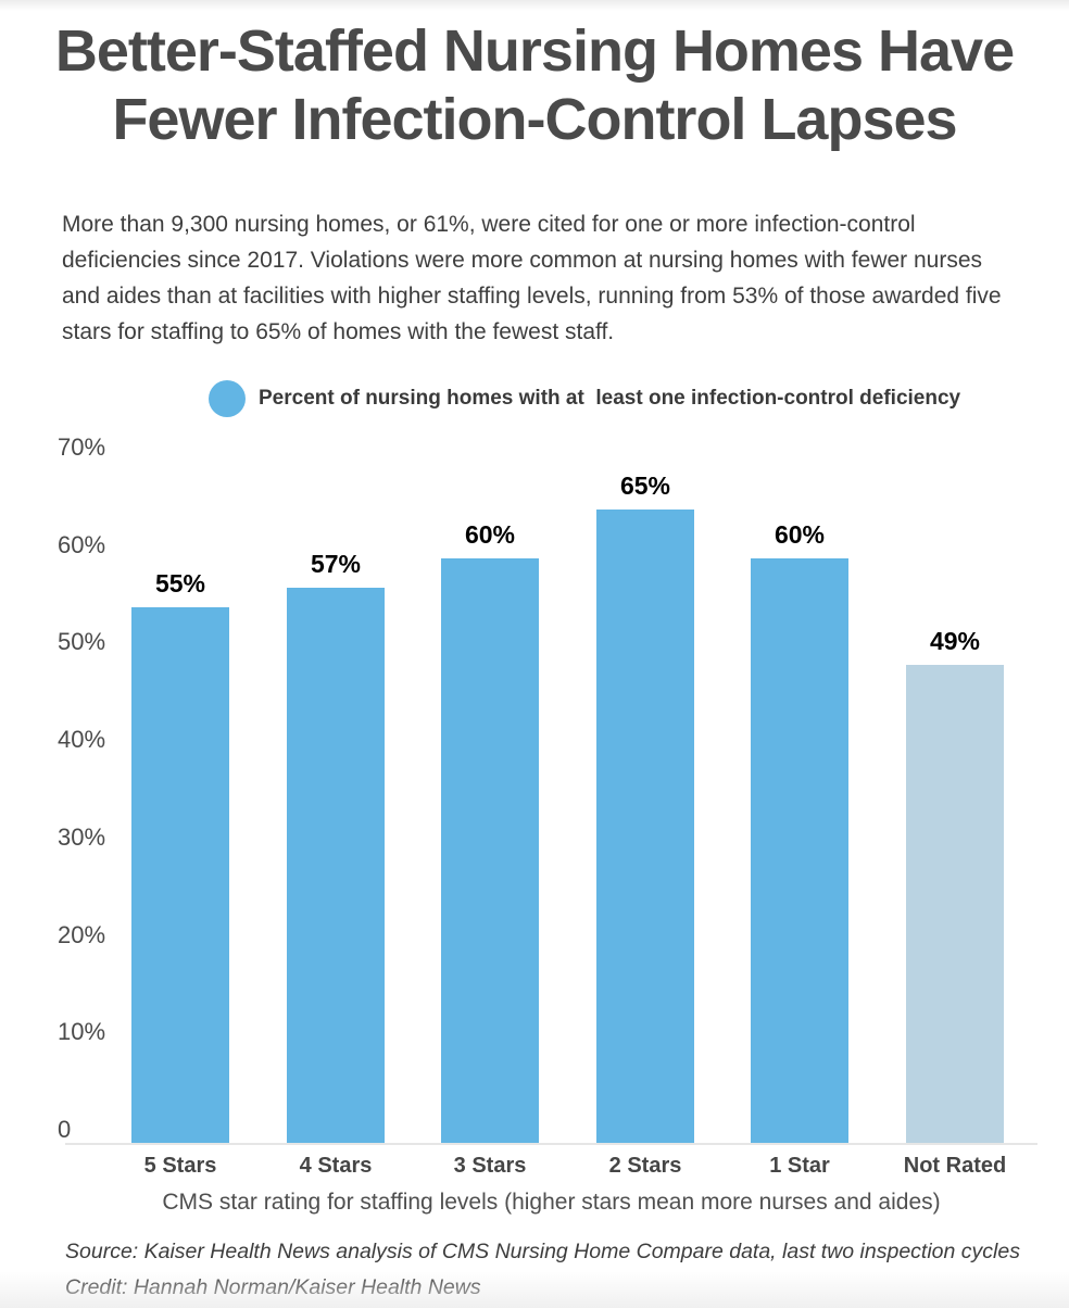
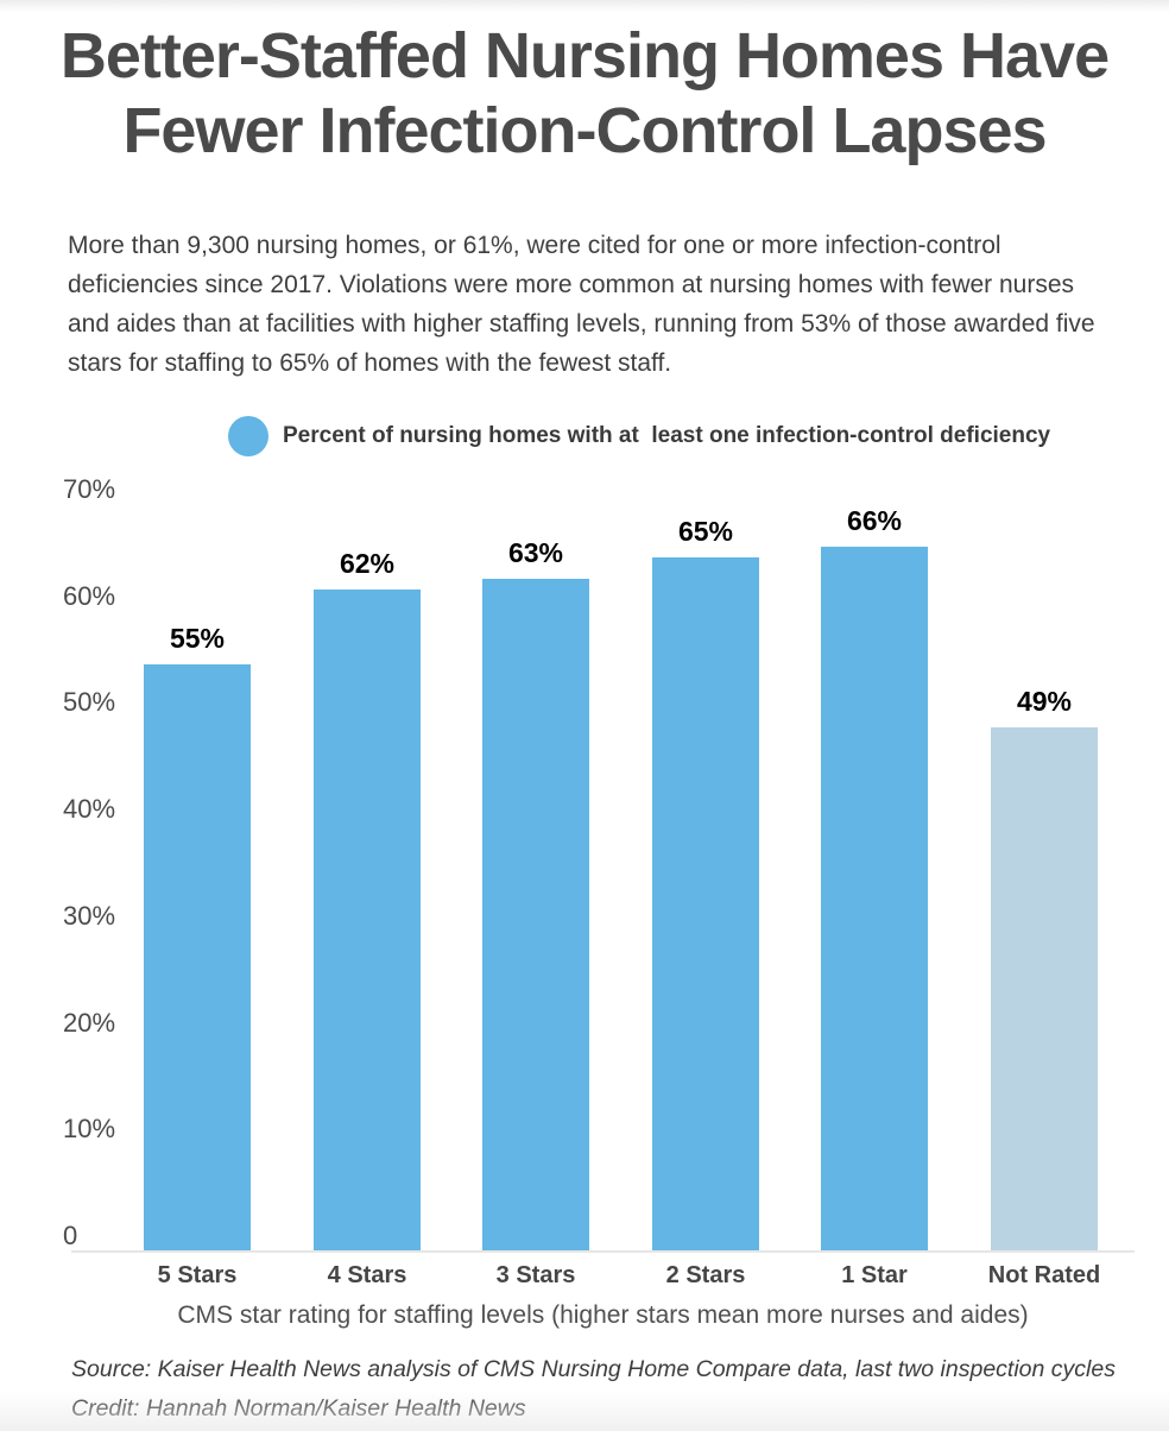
4 Stars: 57% -> 62%
3 Stars: 60% -> 63%
1 Star: 60% -> 66%
